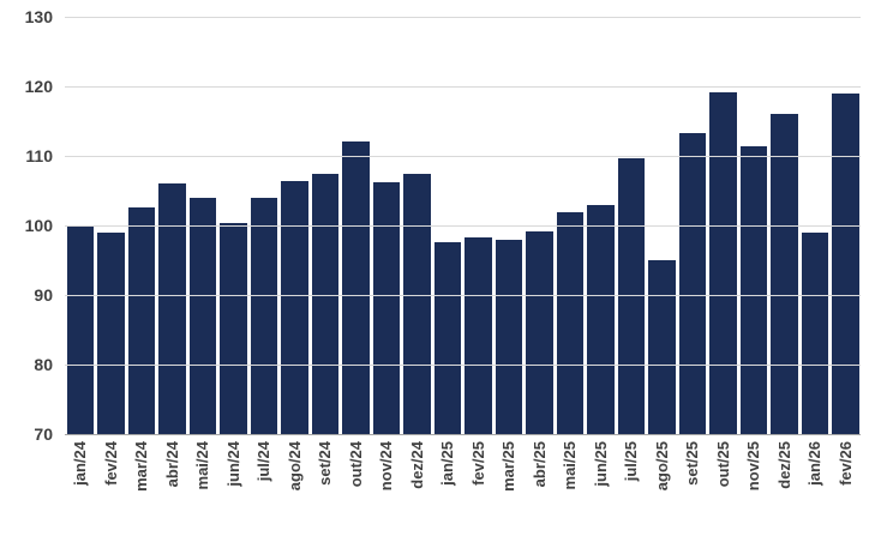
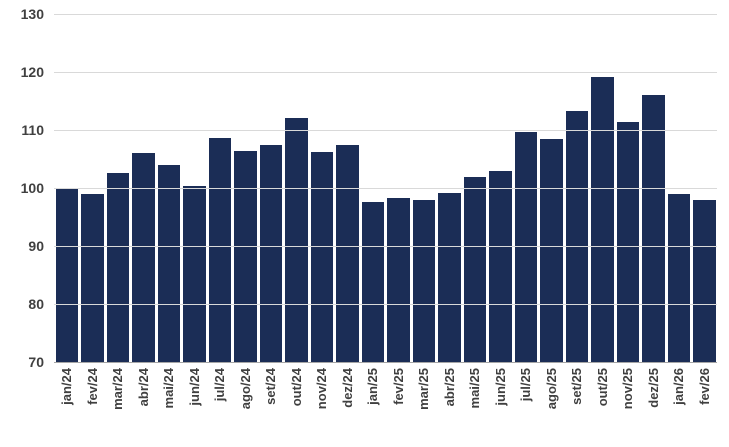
jul/24: 104 -> 109
ago/25: 95 -> 108
fev/26: 119 -> 98
